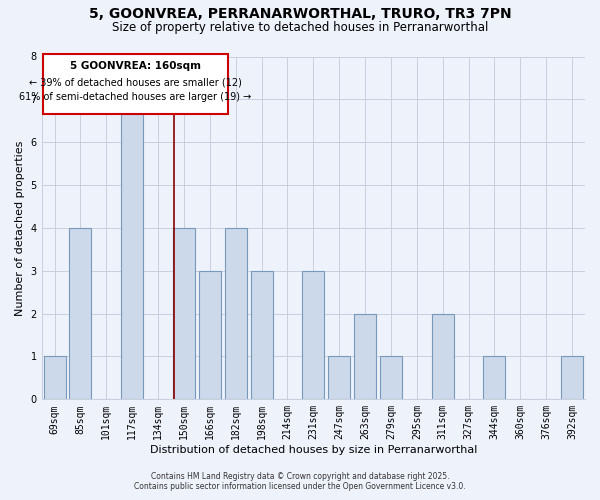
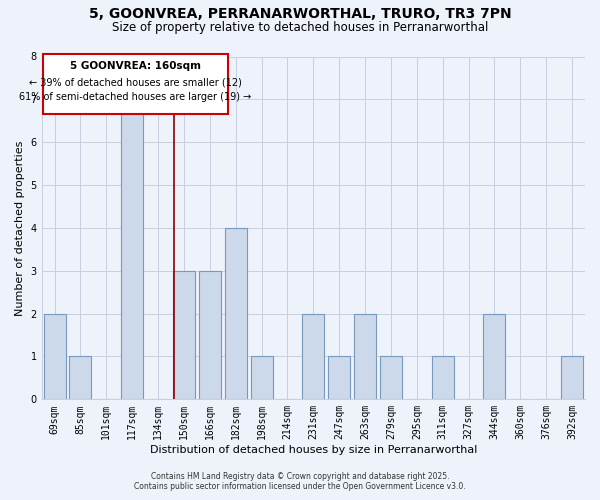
69sqm: 1 -> 2
85sqm: 4 -> 1
150sqm: 4 -> 3
198sqm: 3 -> 1
231sqm: 3 -> 2
311sqm: 2 -> 1
344sqm: 1 -> 2
